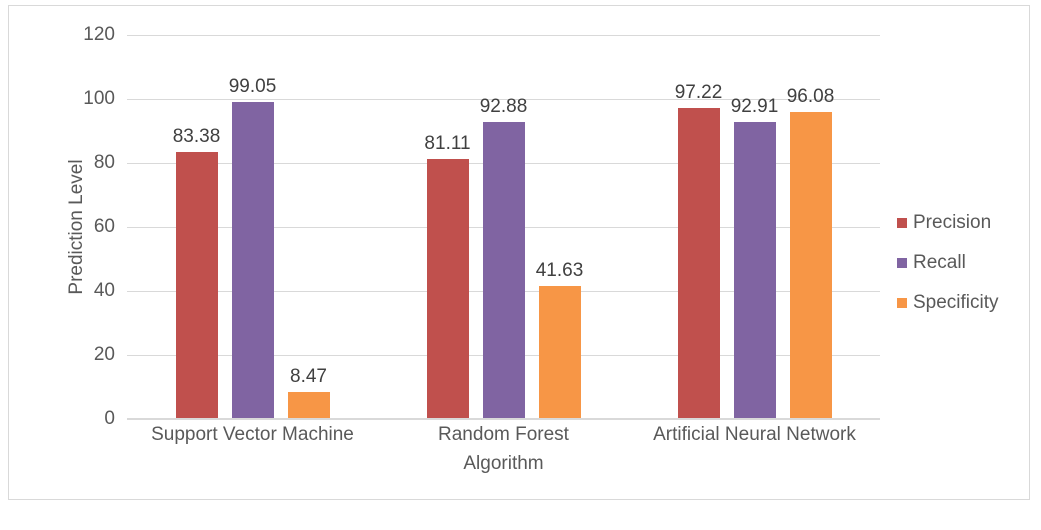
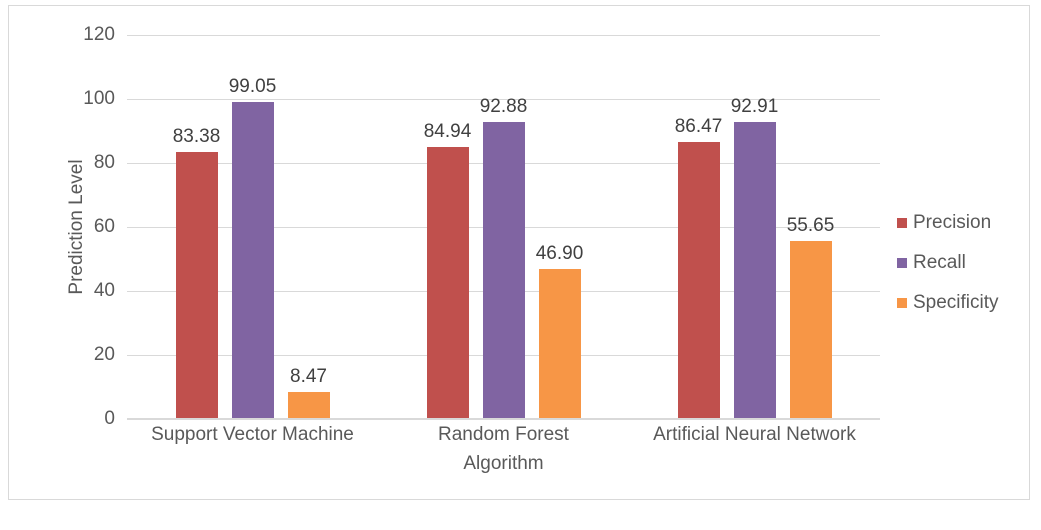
Precision/Random Forest: 81.11 -> 84.94
Specificity/Random Forest: 41.63 -> 46.90
Precision/Artificial Neural Network: 97.22 -> 86.47
Specificity/Artificial Neural Network: 96.08 -> 55.65
